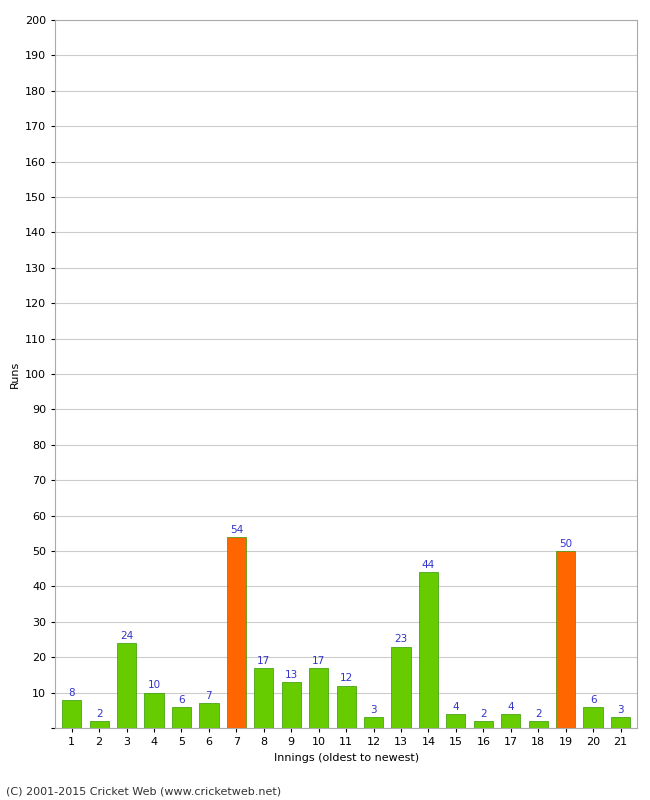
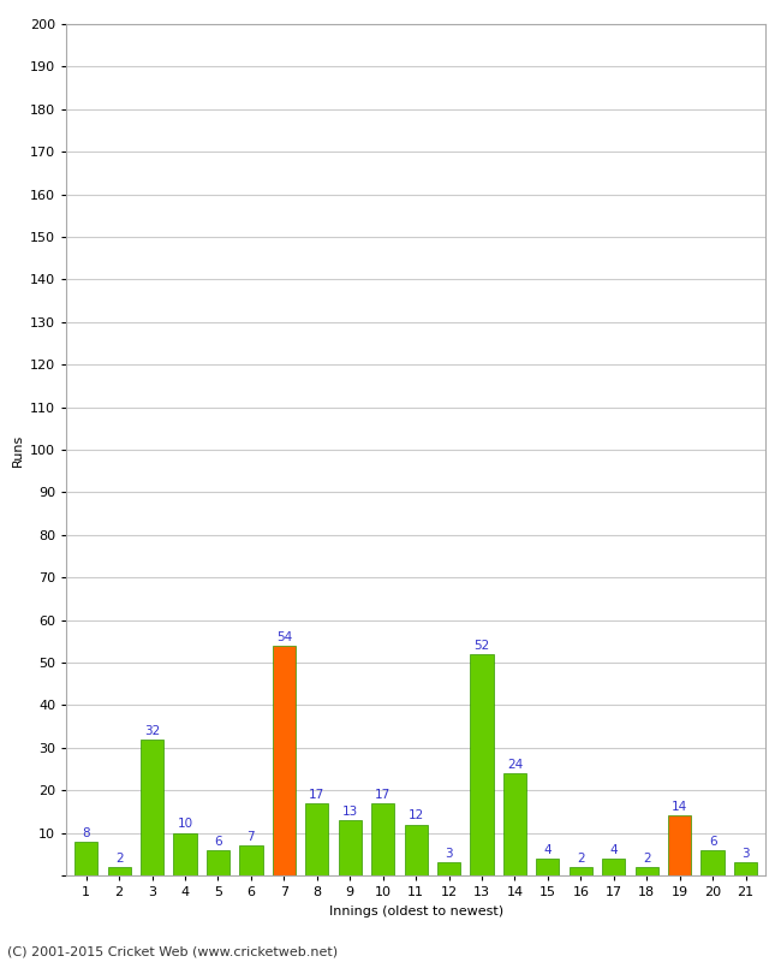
3: 24 -> 32
13: 23 -> 52
14: 44 -> 24
19: 50 -> 14
